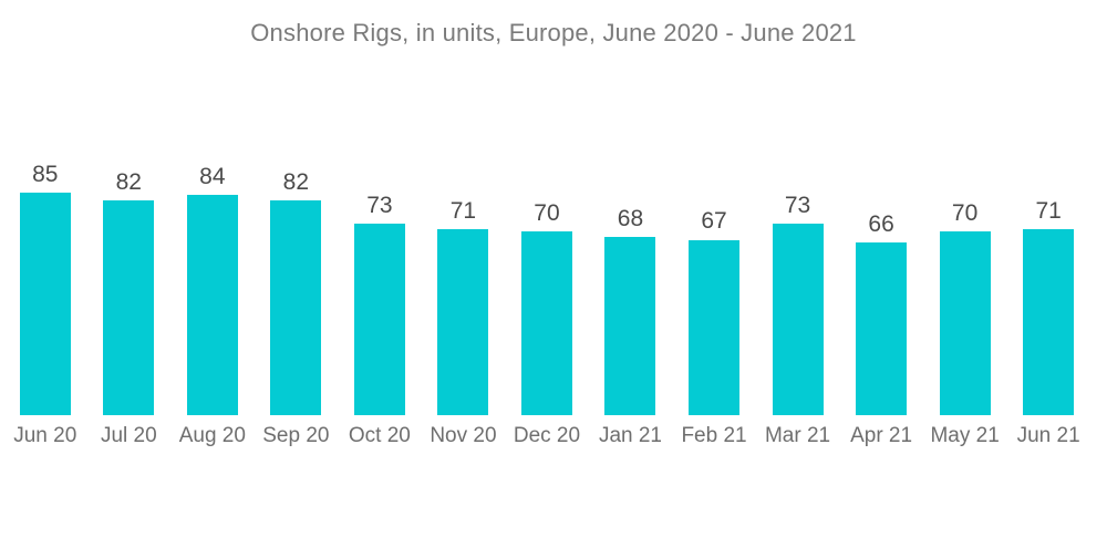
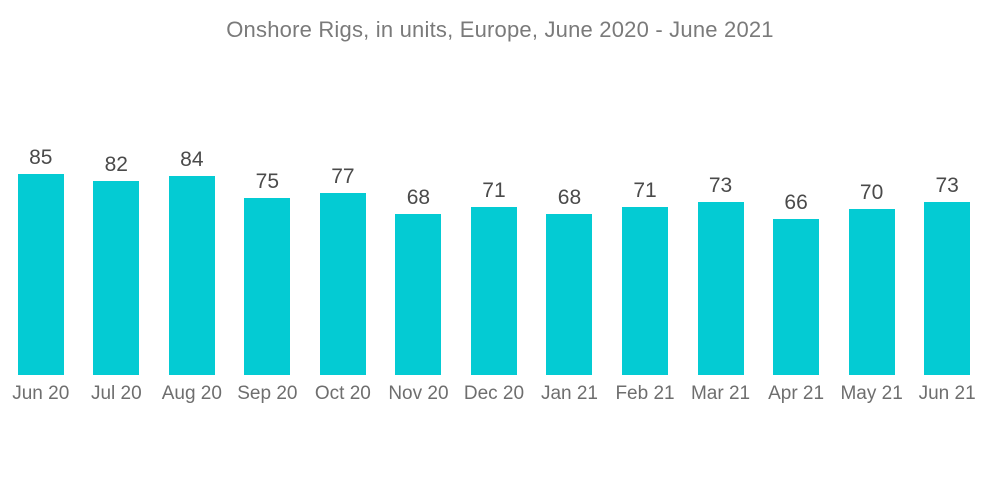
Sep 20: 82 -> 75
Oct 20: 73 -> 77
Nov 20: 71 -> 68
Dec 20: 70 -> 71
Feb 21: 67 -> 71
Jun 21: 71 -> 73
